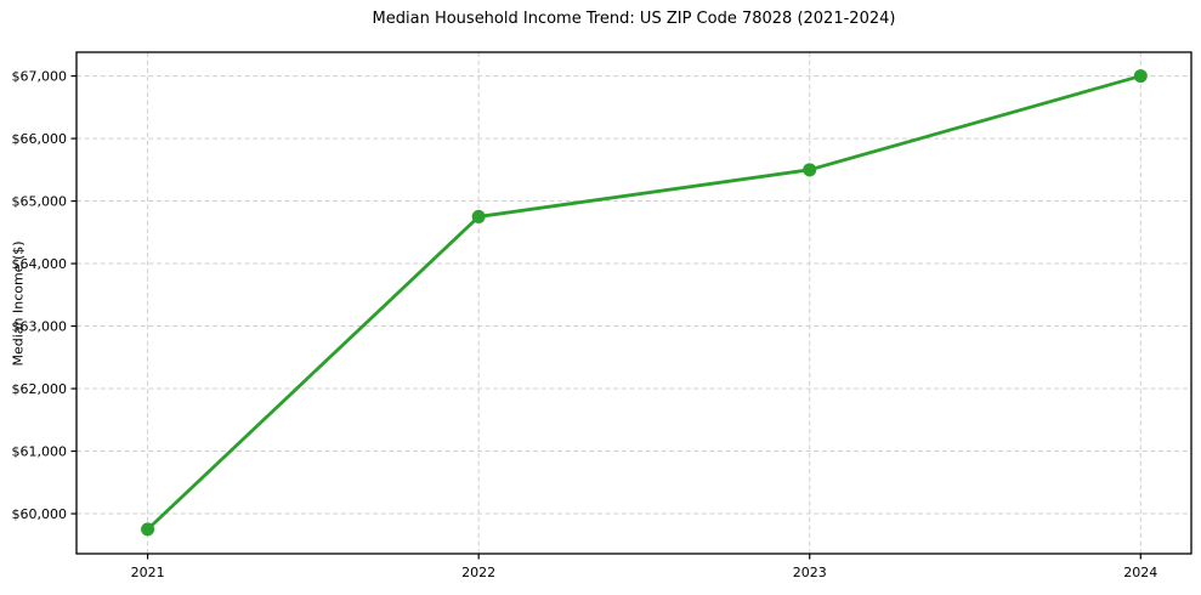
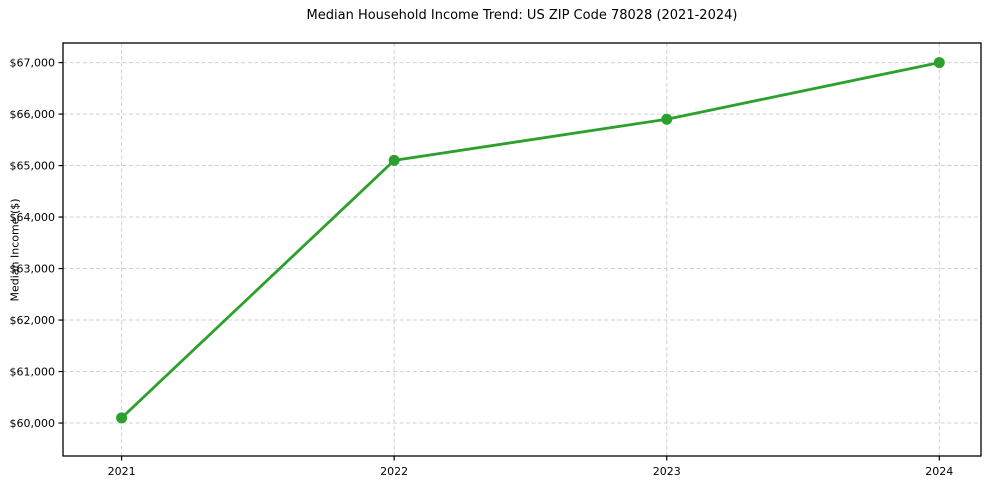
2021: $59800 -> $60100
2022: $64800 -> $65100
2023: $65500 -> $65900
